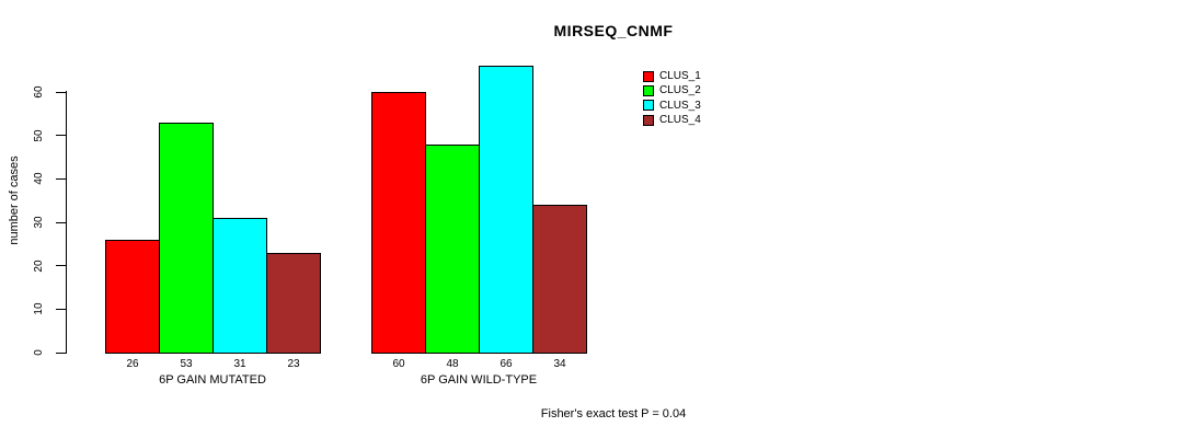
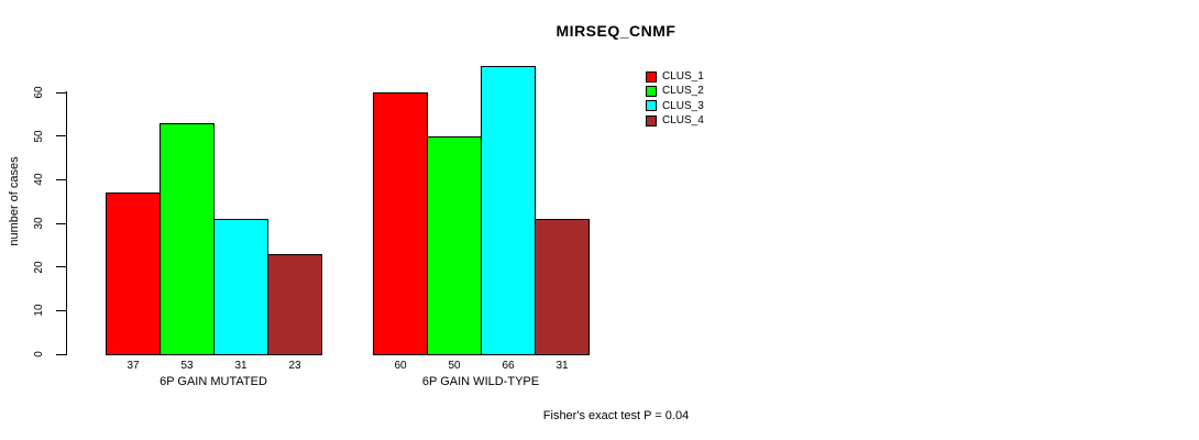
CLUS_1/6P GAIN MUTATED: 26 -> 37
CLUS_2/6P GAIN WILD-TYPE: 48 -> 50
CLUS_4/6P GAIN WILD-TYPE: 34 -> 31
